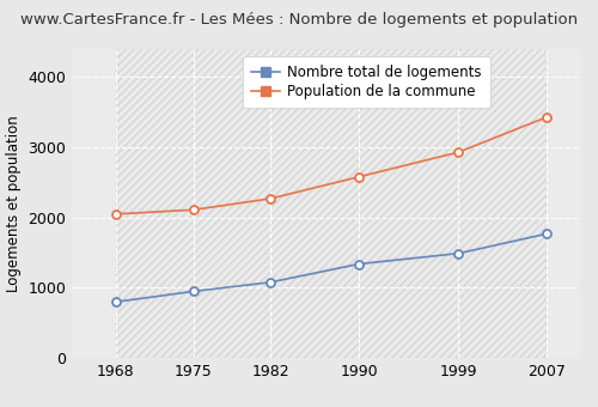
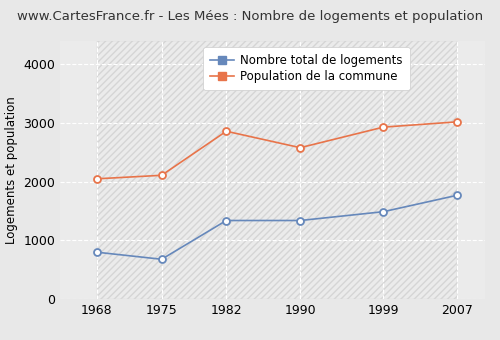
Nombre total de logements/1975: 950 -> 680
Nombre total de logements/1982: 1080 -> 1340
Population de la commune/1982: 2270 -> 2860
Population de la commune/2007: 3430 -> 3020
